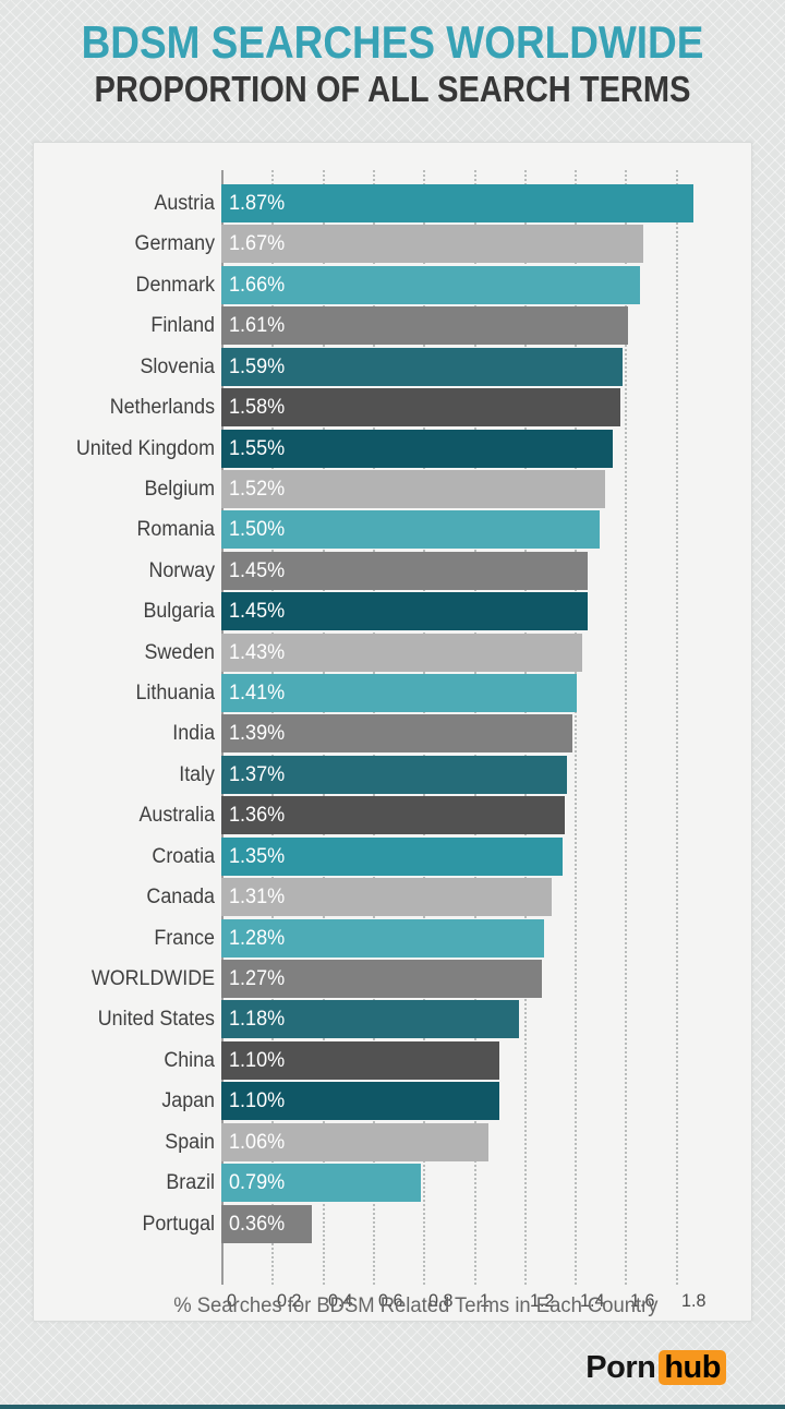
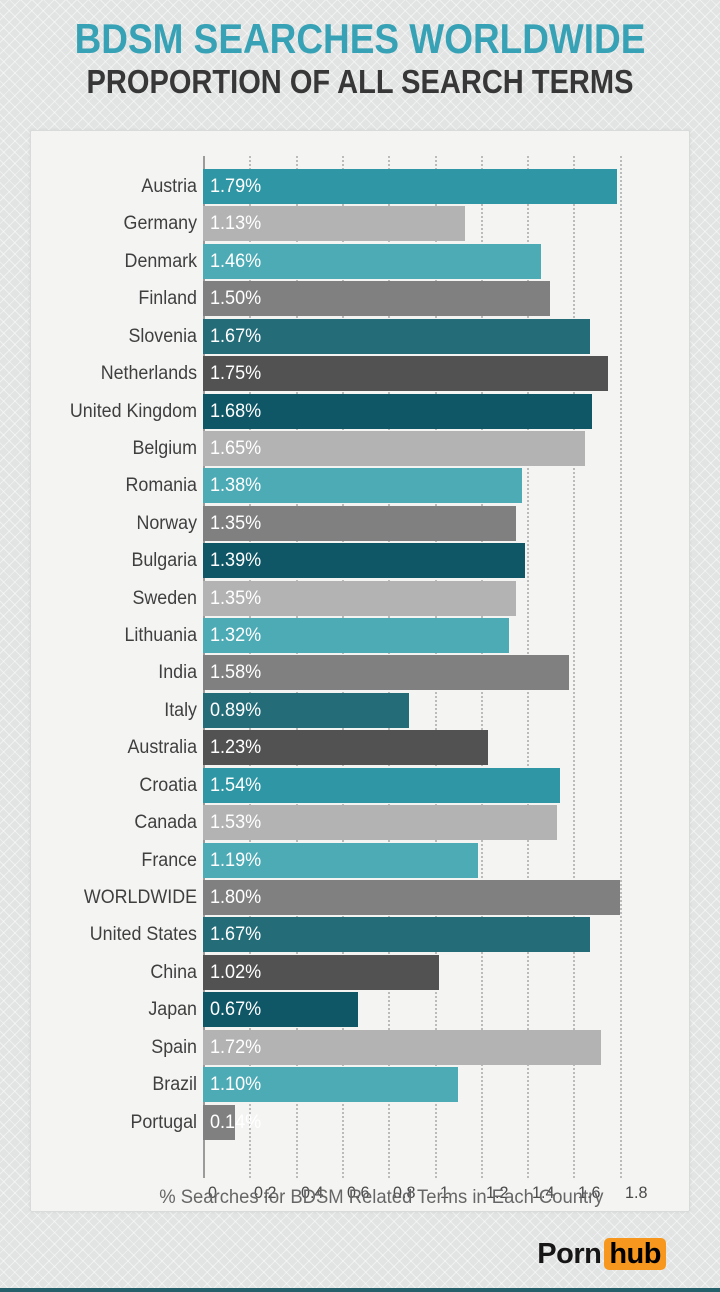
Austria: 1.87% -> 1.79%
Germany: 1.67% -> 1.13%
Denmark: 1.66% -> 1.46%
Finland: 1.61% -> 1.50%
Slovenia: 1.59% -> 1.67%
Netherlands: 1.58% -> 1.75%
United Kingdom: 1.55% -> 1.68%
Belgium: 1.52% -> 1.65%
Romania: 1.50% -> 1.38%
Norway: 1.45% -> 1.35%
Bulgaria: 1.45% -> 1.39%
Sweden: 1.43% -> 1.35%
Lithuania: 1.41% -> 1.32%
India: 1.39% -> 1.58%
Italy: 1.37% -> 0.89%
Australia: 1.36% -> 1.23%
Croatia: 1.35% -> 1.54%
Canada: 1.31% -> 1.53%
France: 1.28% -> 1.19%
WORLDWIDE: 1.27% -> 1.80%
United States: 1.18% -> 1.67%
China: 1.10% -> 1.02%
Japan: 1.10% -> 0.67%
Spain: 1.06% -> 1.72%
Brazil: 0.79% -> 1.10%
Portugal: 0.36% -> 0.14%
